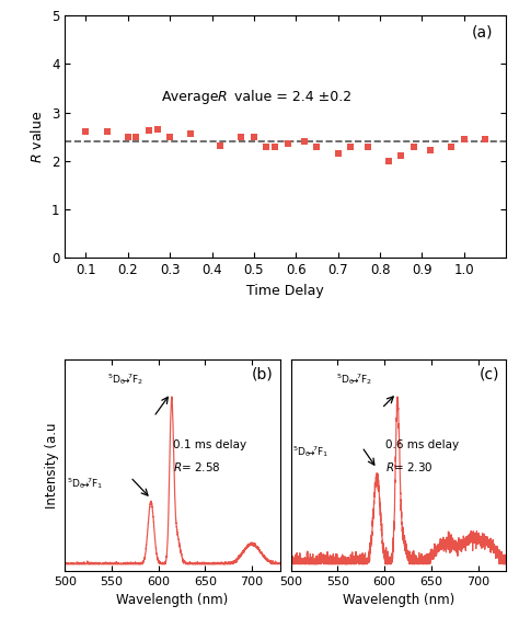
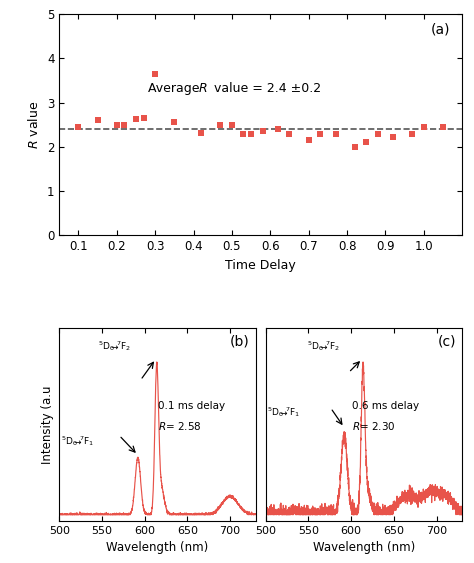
0.1: 2.60 -> 2.45
0.3: 2.50 -> 3.65
